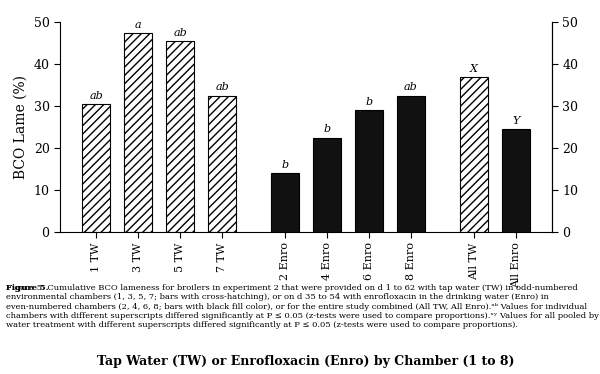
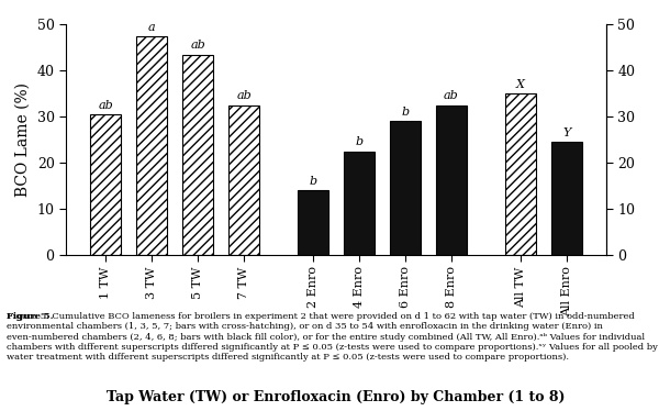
5 TW: 45.5 -> 43.5
All TW: 37.0 -> 35.0
